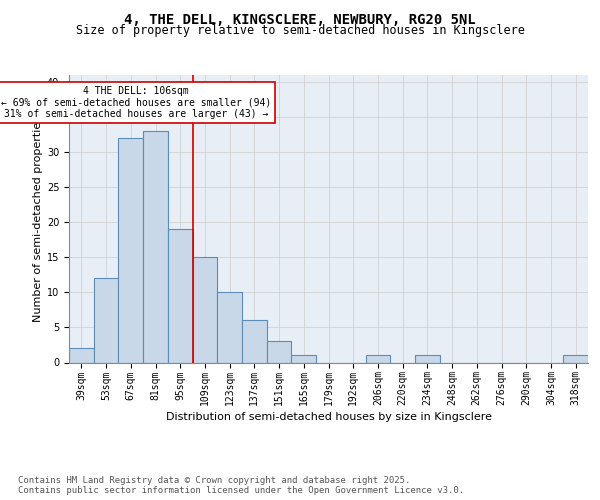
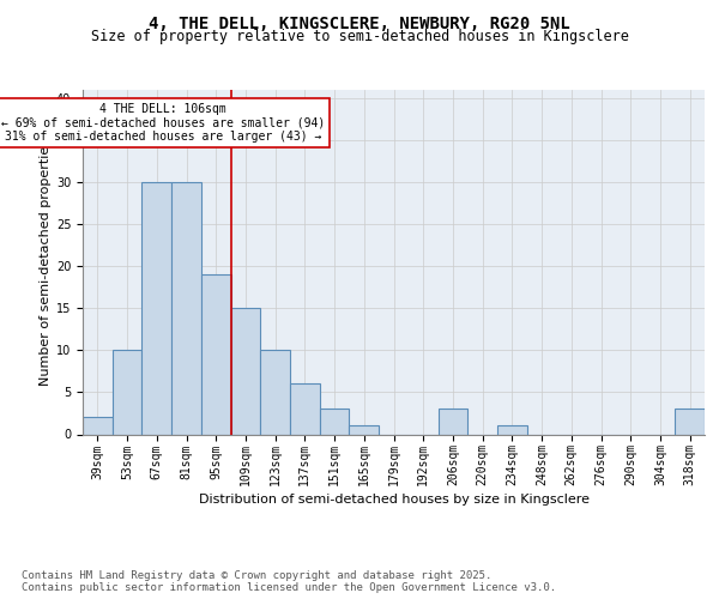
53sqm: 12 -> 10
67sqm: 32 -> 30
81sqm: 33 -> 30
206sqm: 1 -> 3
318sqm: 1 -> 3
